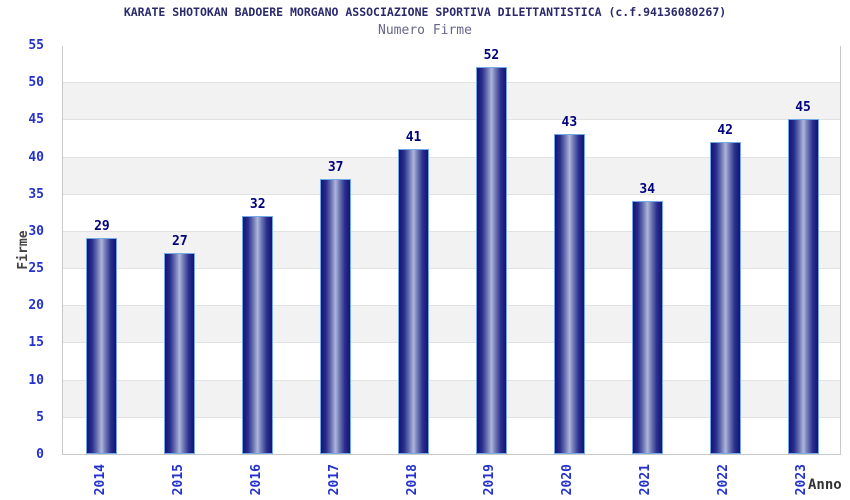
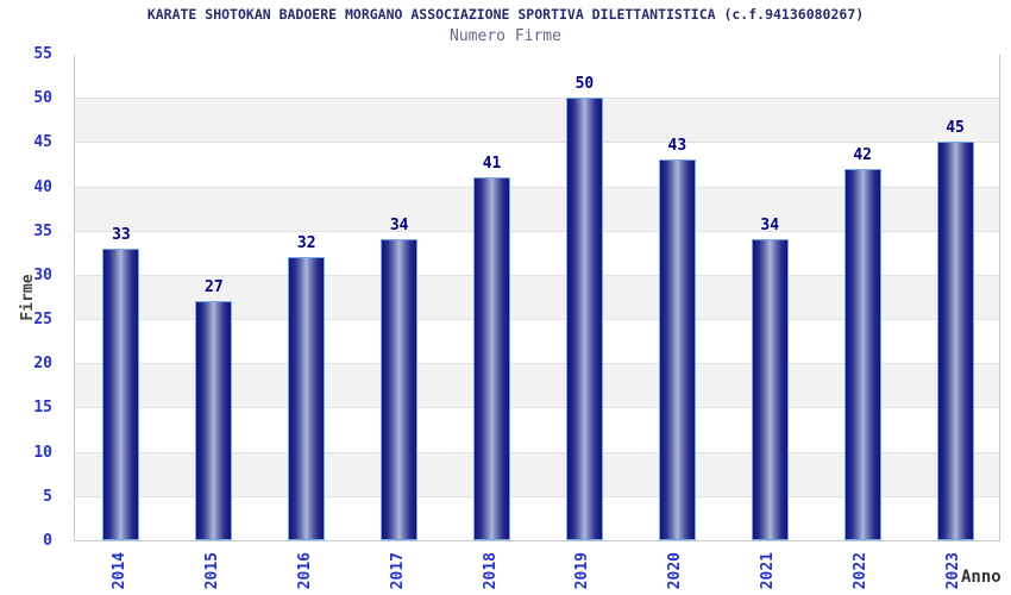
2014: 29 -> 33
2017: 37 -> 34
2019: 52 -> 50
